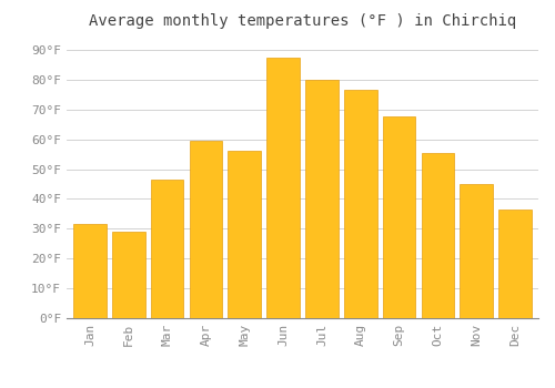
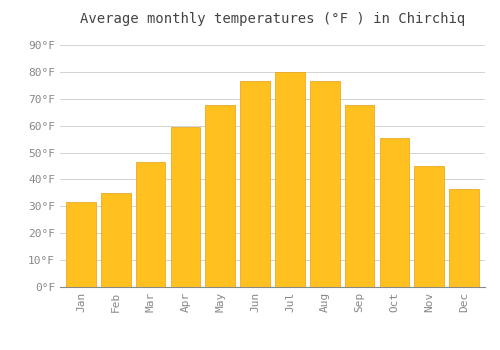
Feb: 29.0°F -> 35.0°F
May: 56.0°F -> 67.5°F
Jun: 87.5°F -> 76.5°F
